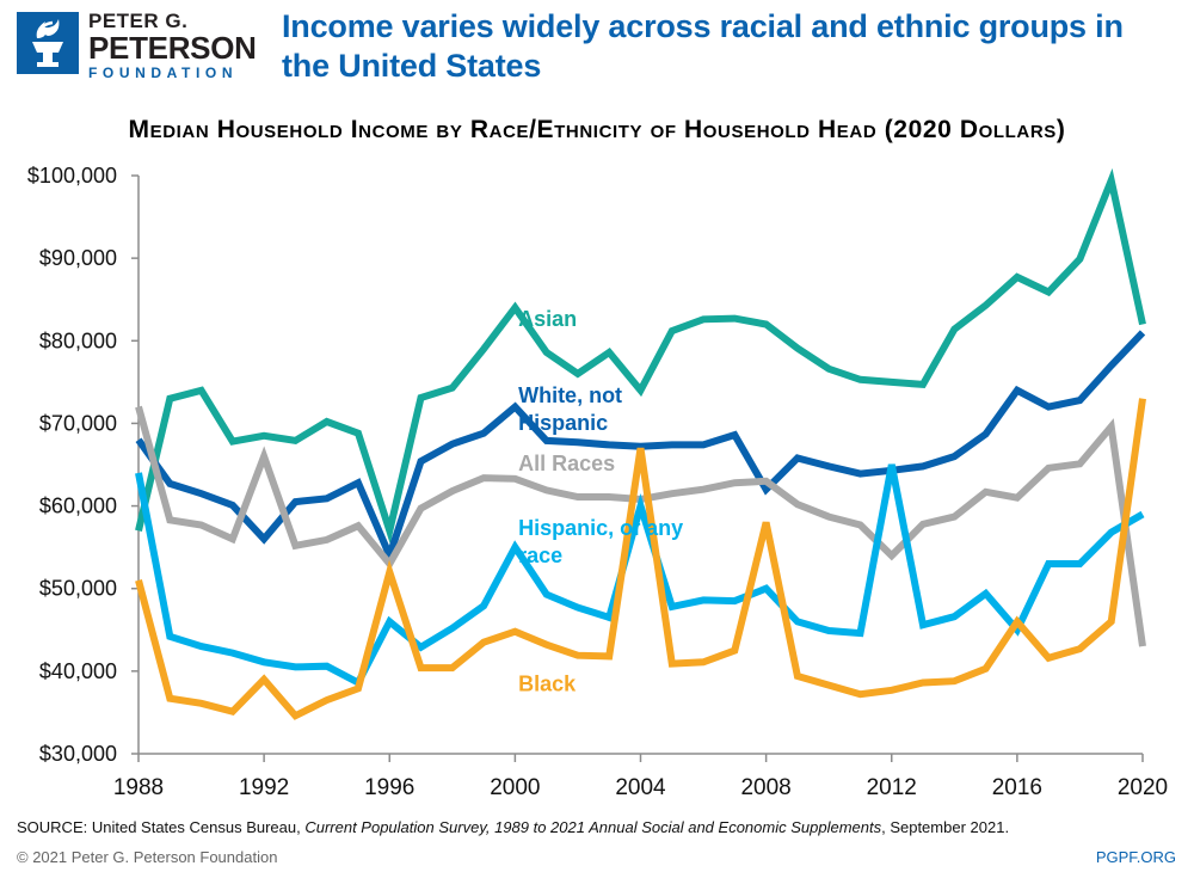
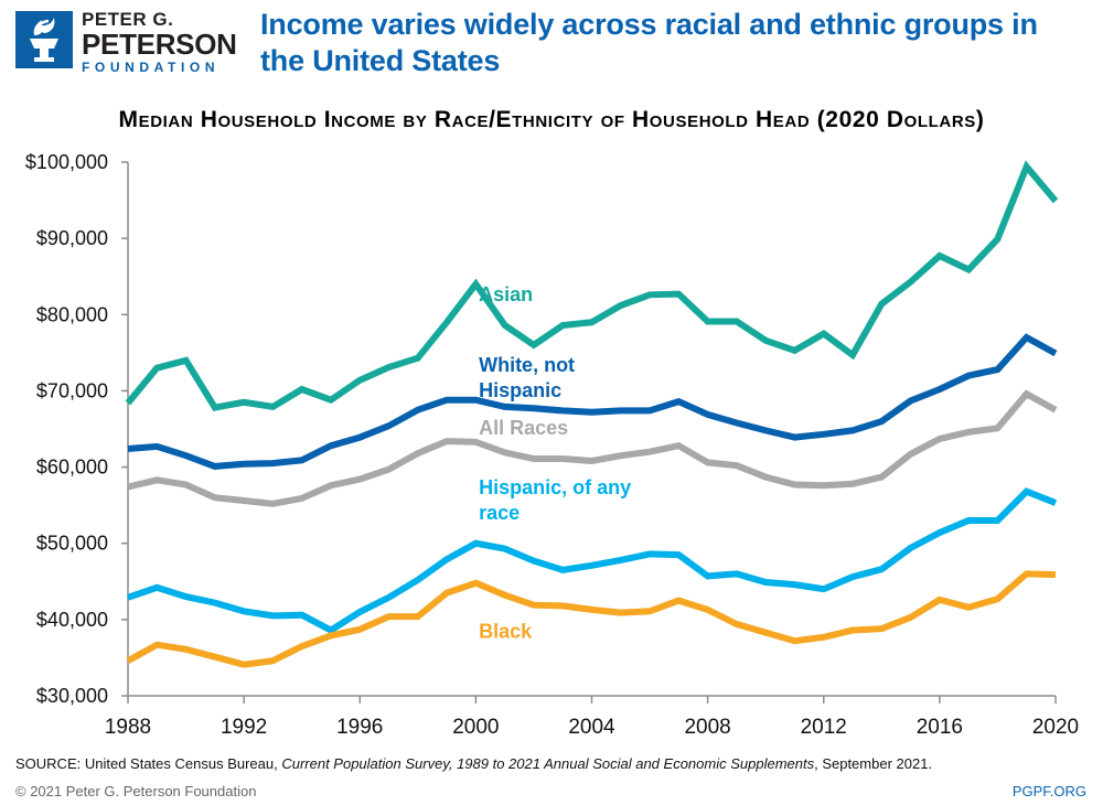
Asian/1988: $57000 -> $68000
White, not Hispanic/1988: $68000 -> $62000
All Races/1988: $72000 -> $57000
Hispanic, of any race/1988: $64000 -> $43000
Black/1988: $51000 -> $35000
White, not Hispanic/1992: $56000 -> $60000
All Races/1992: $66000 -> $56000
Black/1992: $39000 -> $34000
Asian/1996: $57000 -> $71000
White, not Hispanic/1996: $54000 -> $64000
All Races/1996: $53000 -> $58000
Hispanic, of any race/1996: $46000 -> $41000
Black/1996: $52000 -> $39000
White, not Hispanic/2000: $72000 -> $69000
Hispanic, of any race/2000: $55000 -> $50000
Asian/2004: $74000 -> $79000
Hispanic, of any race/2004: $60000 -> $47000
Black/2004: $67000 -> $41000
Asian/2008: $82000 -> $79000
White, not Hispanic/2008: $62000 -> $67000
All Races/2008: $63000 -> $61000
Hispanic, of any race/2008: $50000 -> $46000
Black/2008: $58000 -> $41000
Asian/2012: $75000 -> $78000
All Races/2012: $54000 -> $58000
Hispanic, of any race/2012: $65000 -> $44000
White, not Hispanic/2016: $74000 -> $70000
All Races/2016: $61000 -> $64000
Hispanic, of any race/2016: $45000 -> $51000
Black/2016: $46000 -> $43000
Asian/2020: $82000 -> $95000
White, not Hispanic/2020: $81000 -> $75000
All Races/2020: $43000 -> $68000
Hispanic, of any race/2020: $59000 -> $55000
Black/2020: $73000 -> $46000
